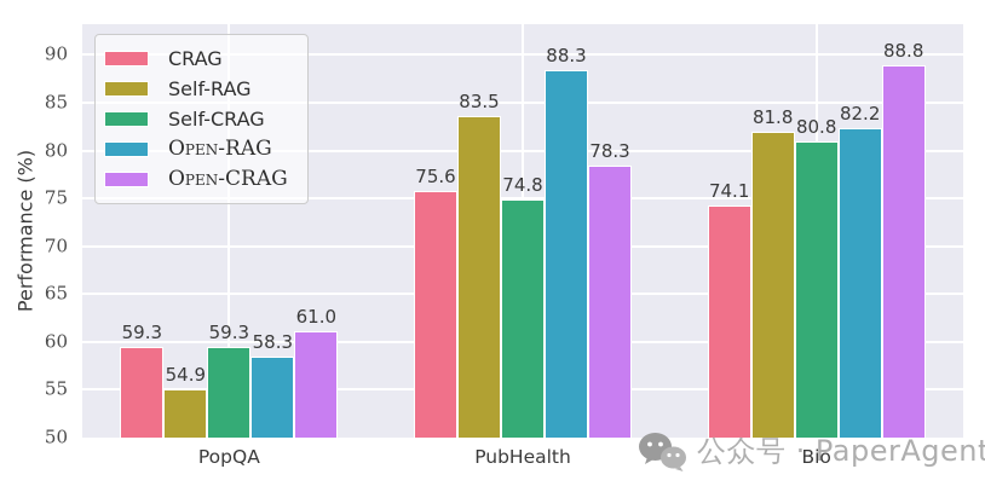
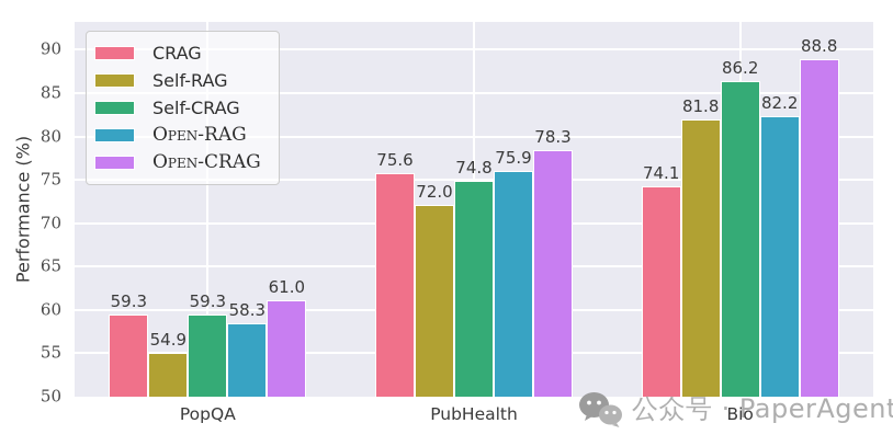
Self-RAG/PubHealth: 83.5 -> 72.0
Open-RAG/PubHealth: 88.3 -> 75.9
Self-CRAG/Bio: 80.8 -> 86.2
